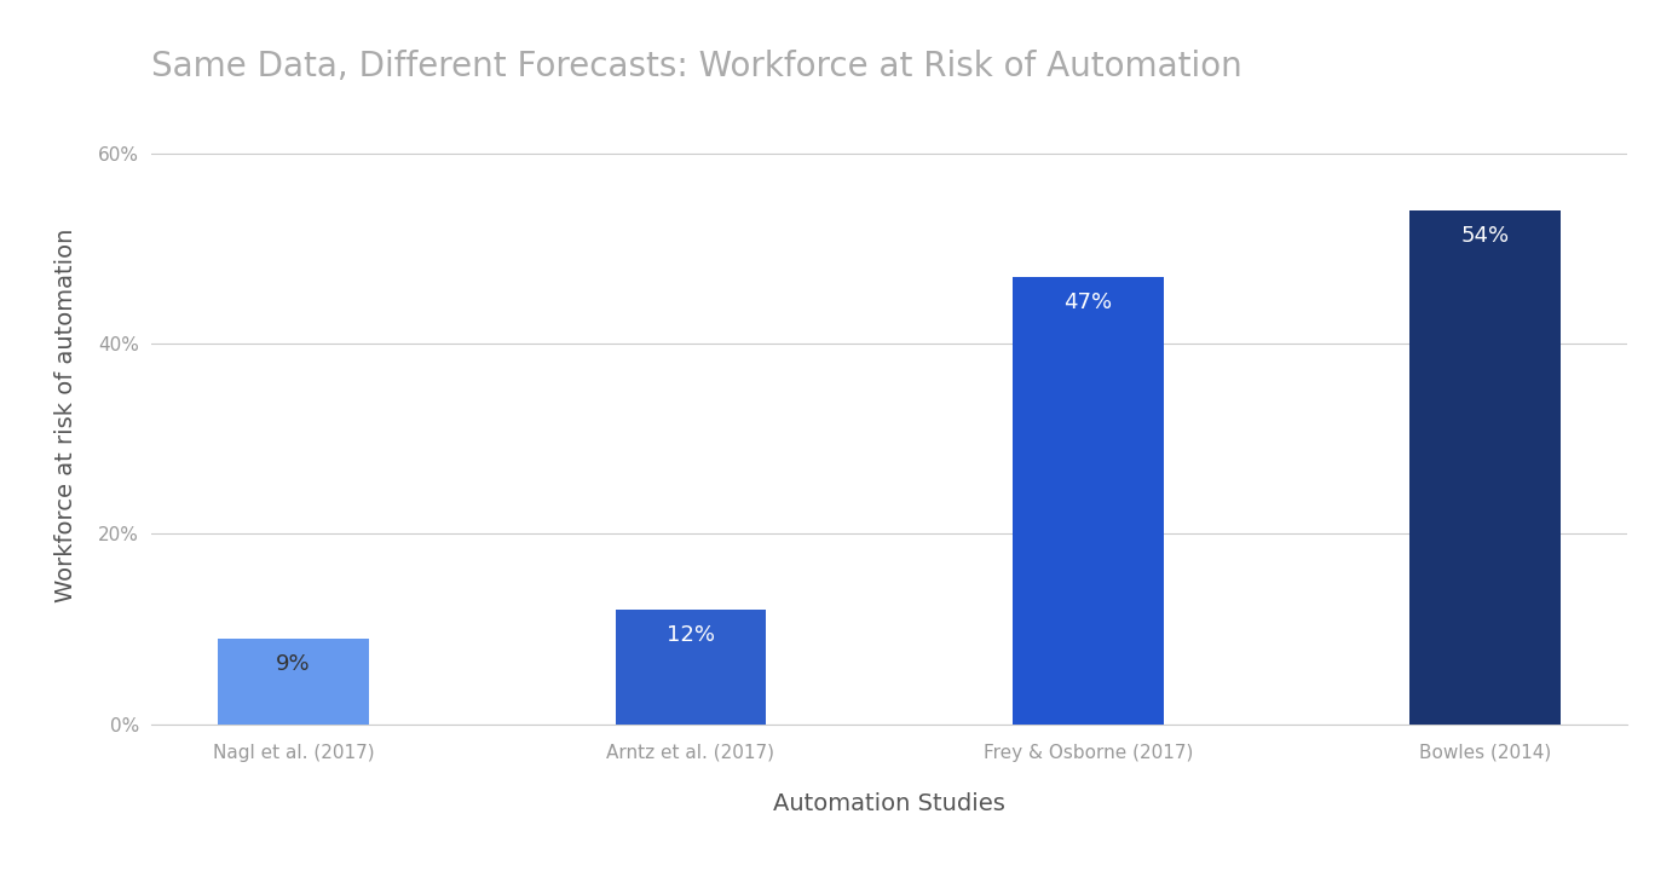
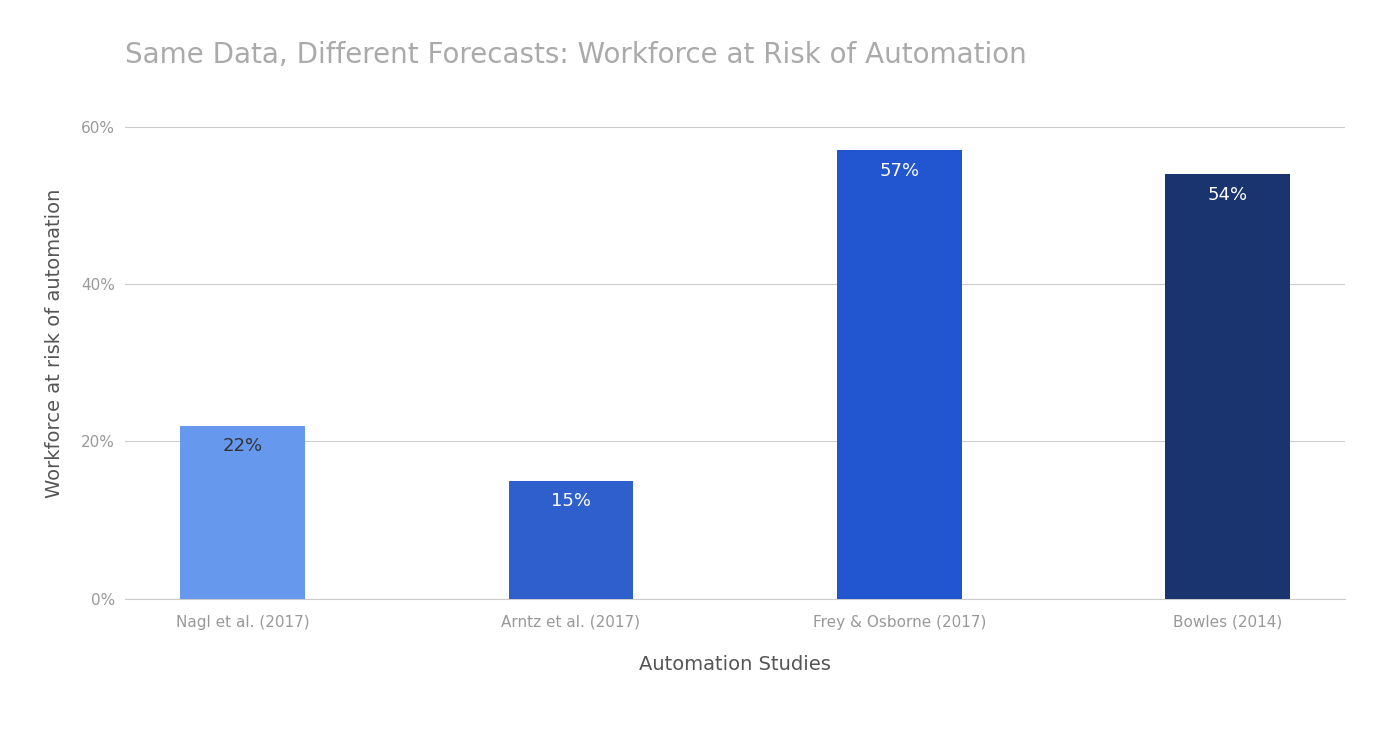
Nagl et al. (2017): 9% -> 22%
Arntz et al. (2017): 12% -> 15%
Frey & Osborne (2017): 47% -> 57%
